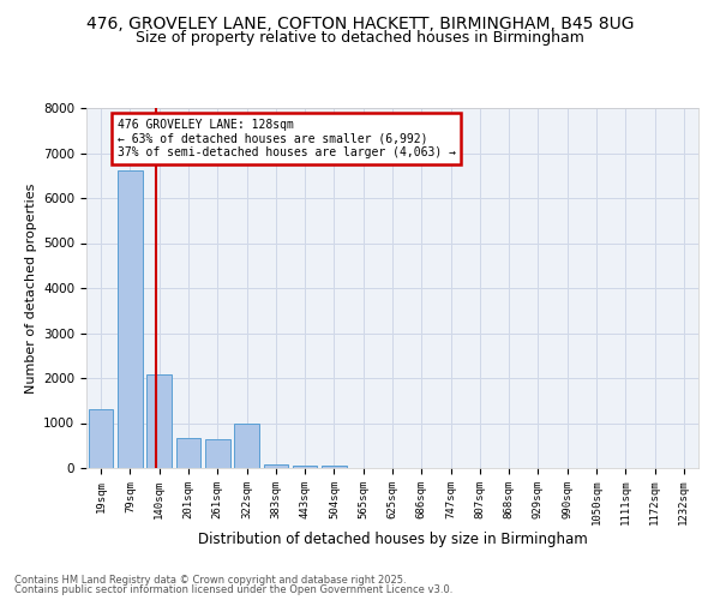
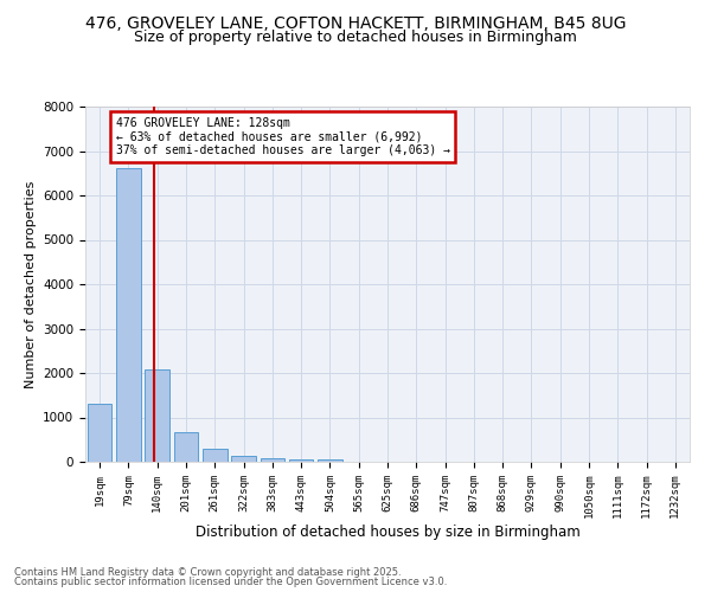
261sqm: 650 -> 300
322sqm: 1000 -> 130
